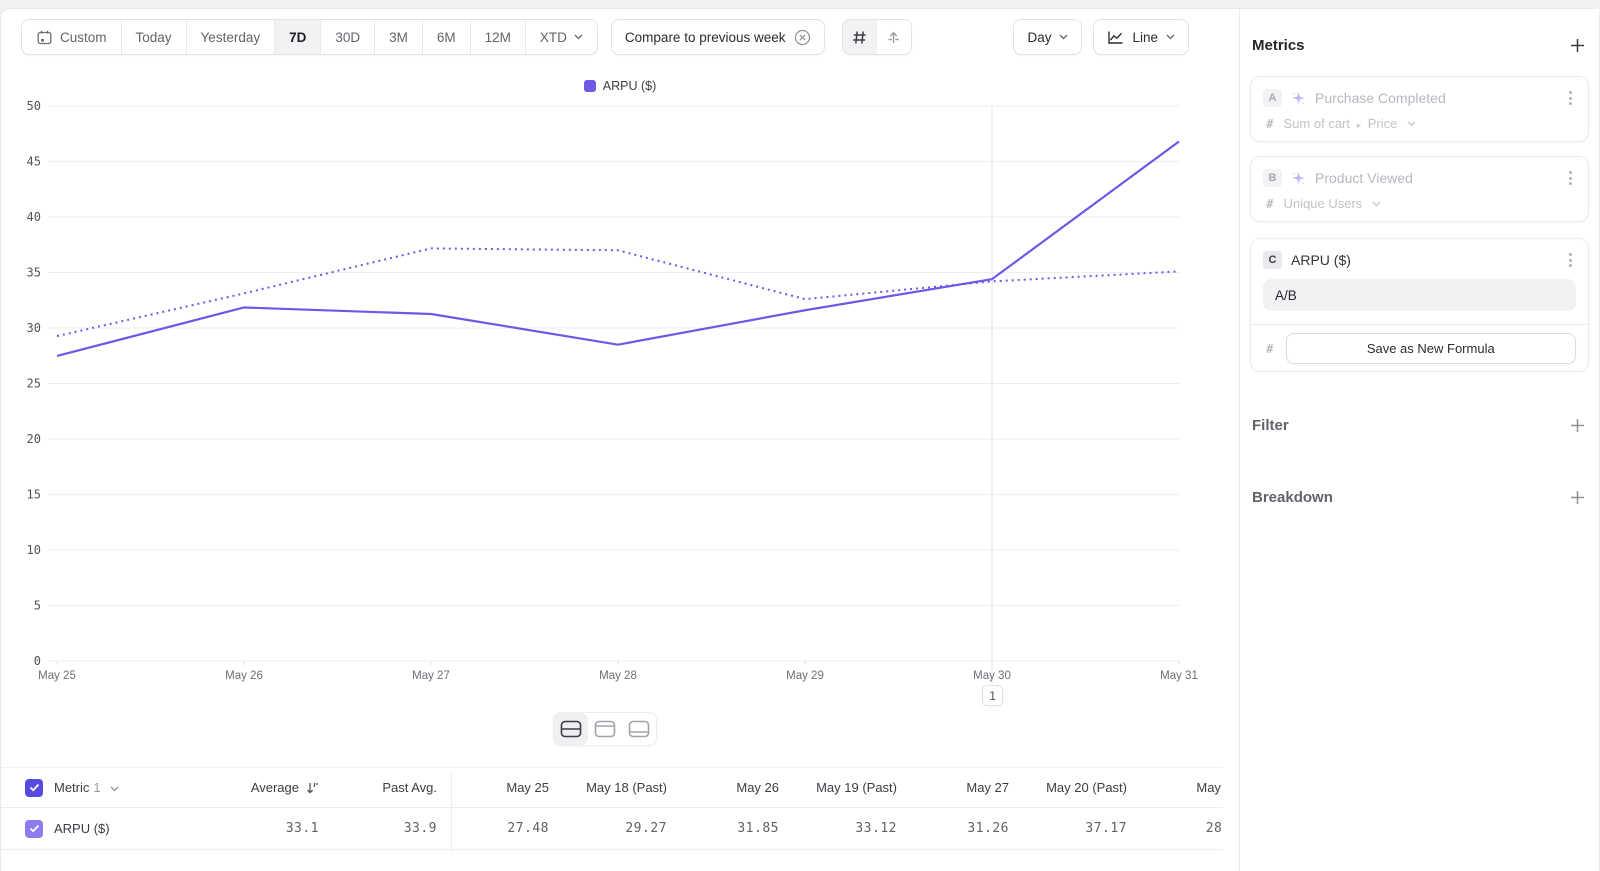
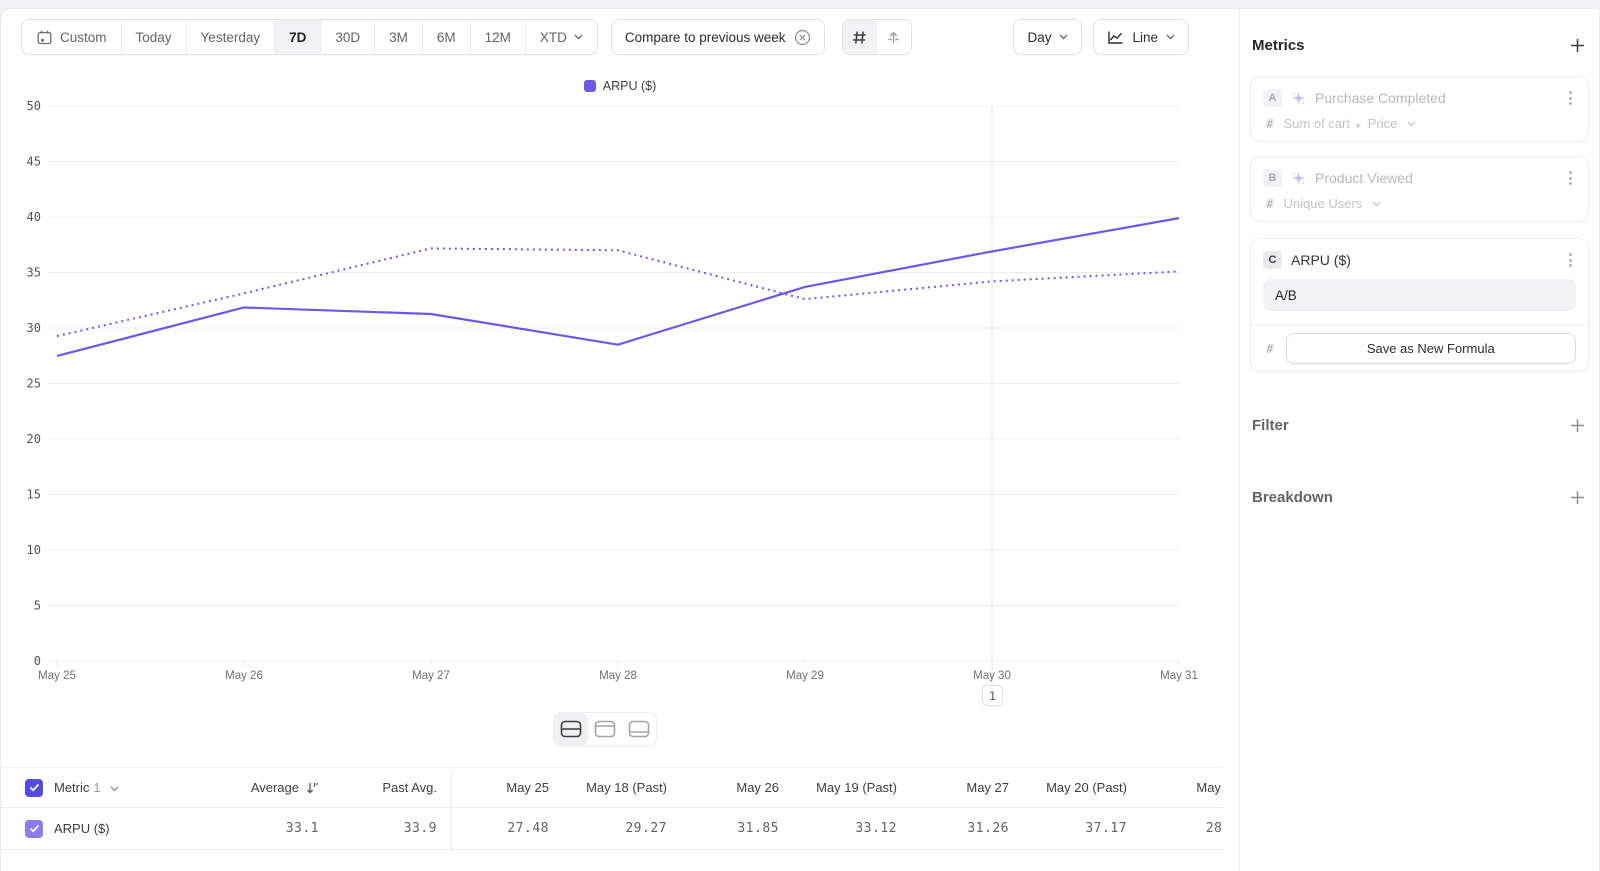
ARPU ($)/May 29: 31.6 -> 33.7
ARPU ($)/May 30: 34.4 -> 36.9
ARPU ($)/May 31: 46.8 -> 39.9
